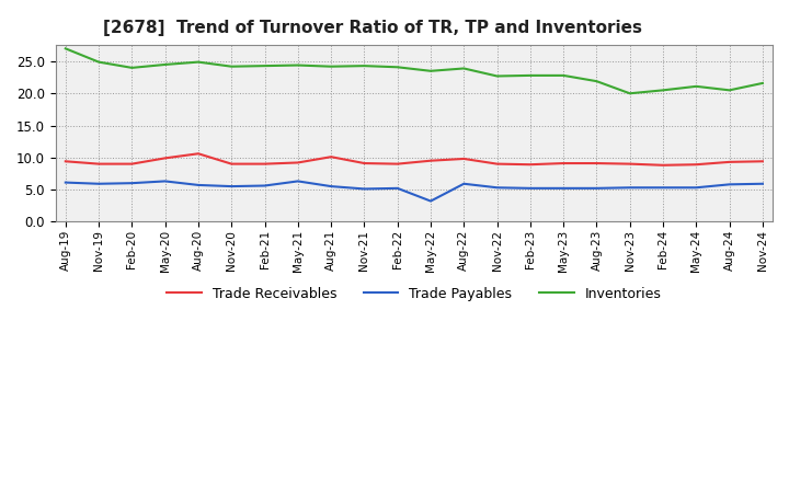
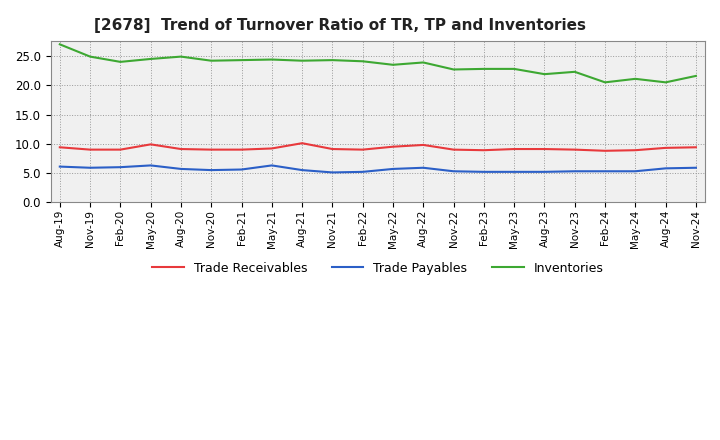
Trade Receivables/Aug-20: 10.6 -> 9.1
Trade Payables/May-22: 3.2 -> 5.7
Inventories/Nov-23: 20.0 -> 22.3
